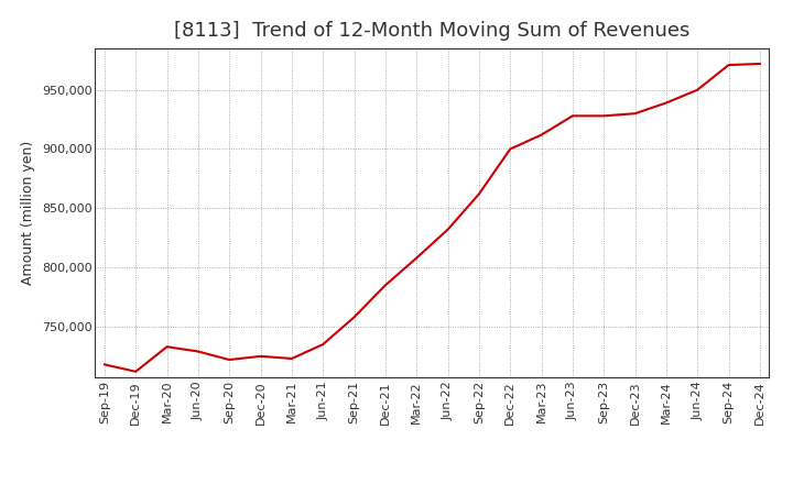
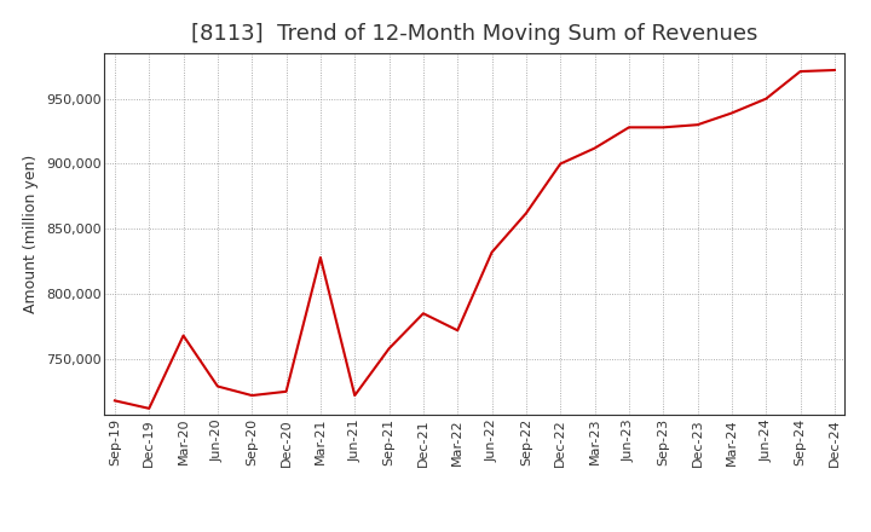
Mar-20: 733,000 -> 768,000
Mar-21: 723,000 -> 828,000
Jun-21: 735,000 -> 722,000
Mar-22: 808,000 -> 772,000
